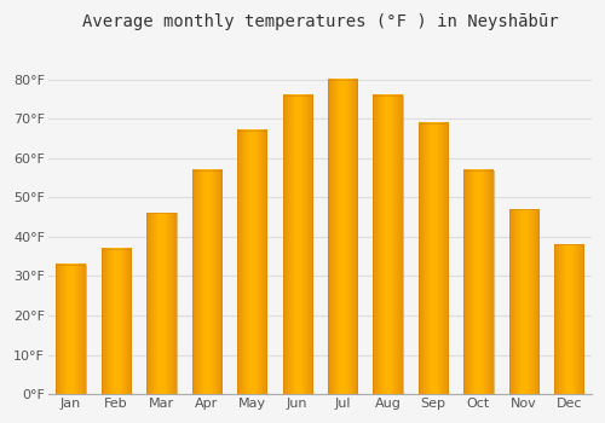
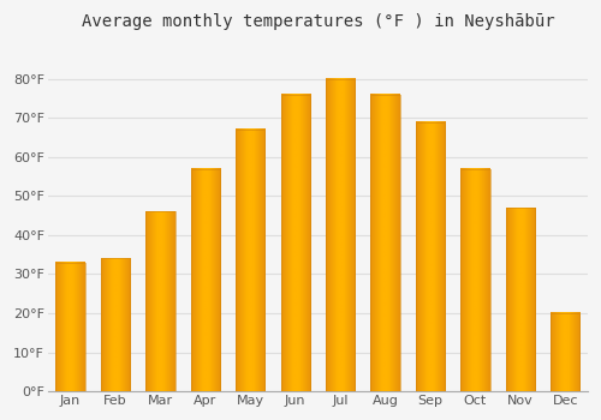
Feb: 37°F -> 34°F
Dec: 38°F -> 20°F
